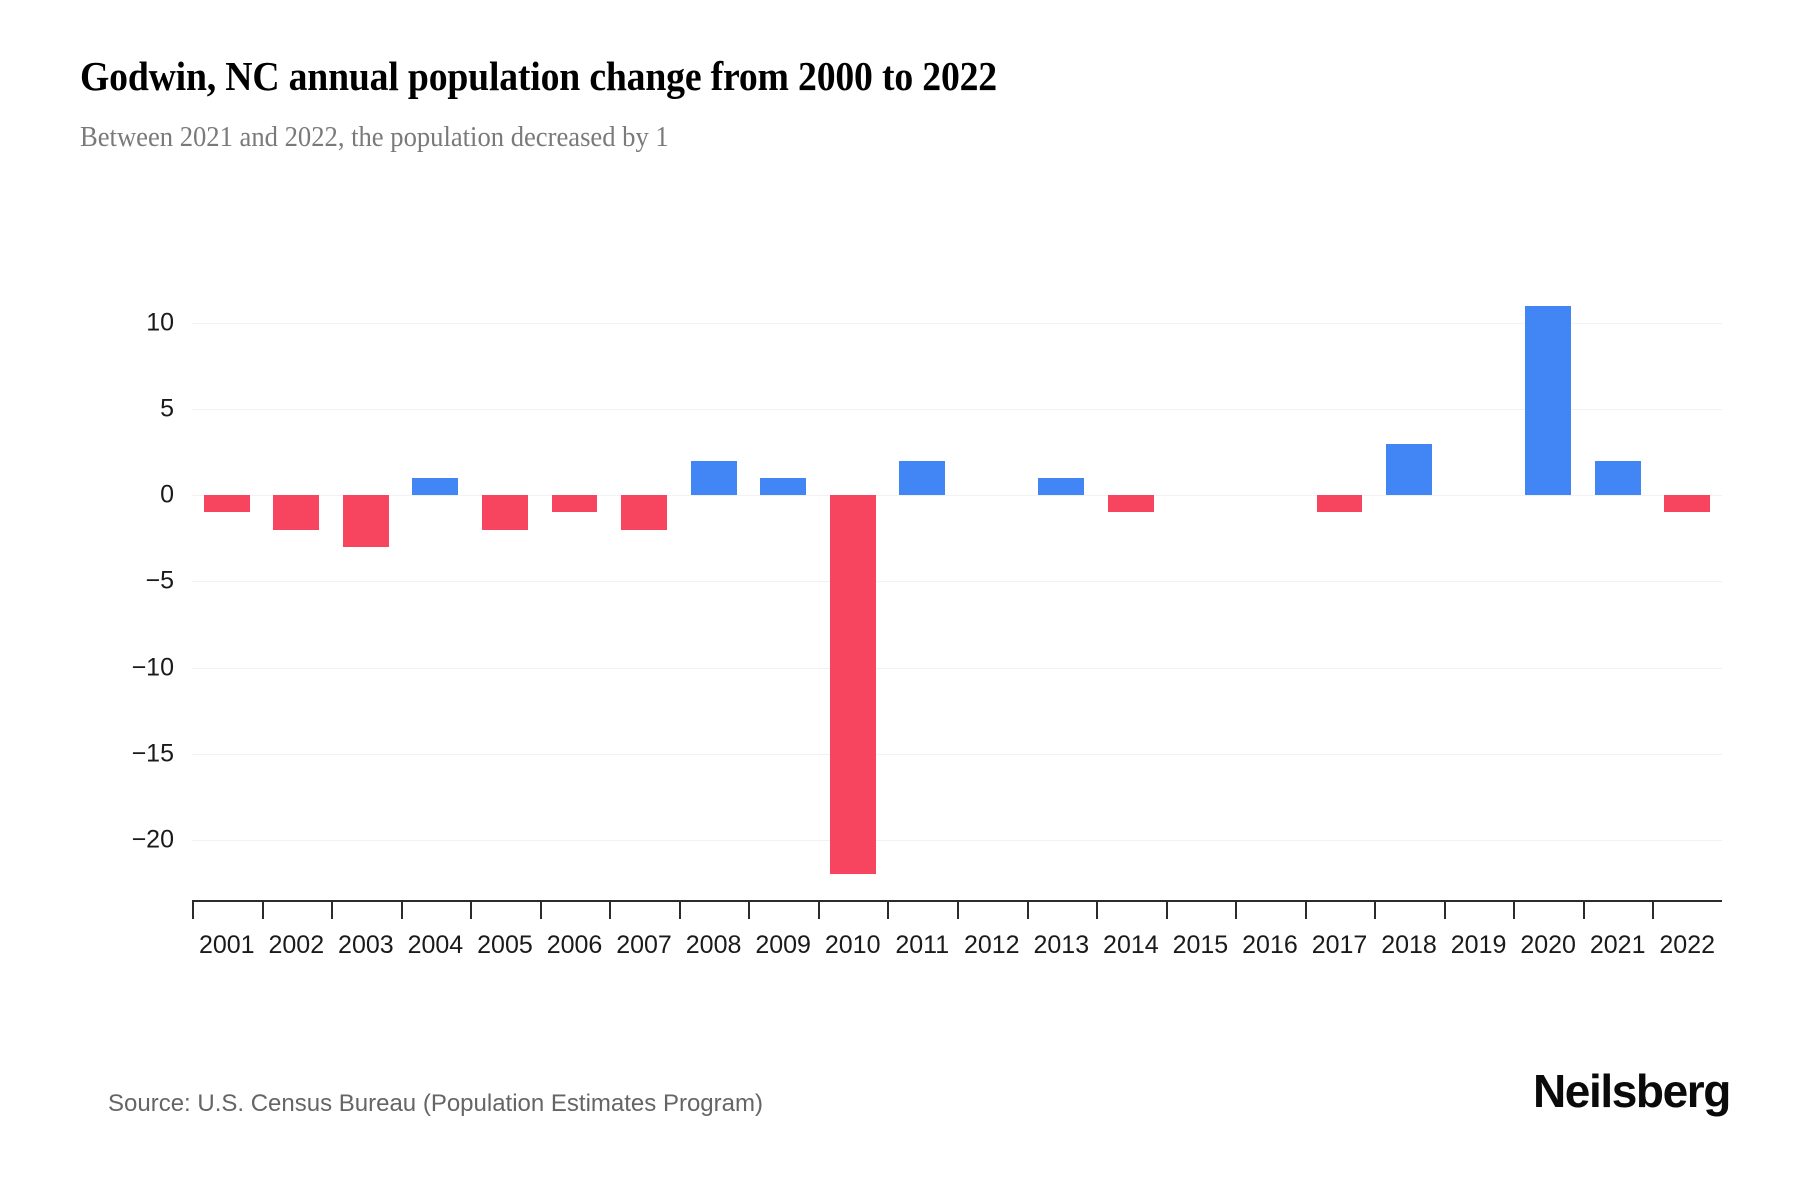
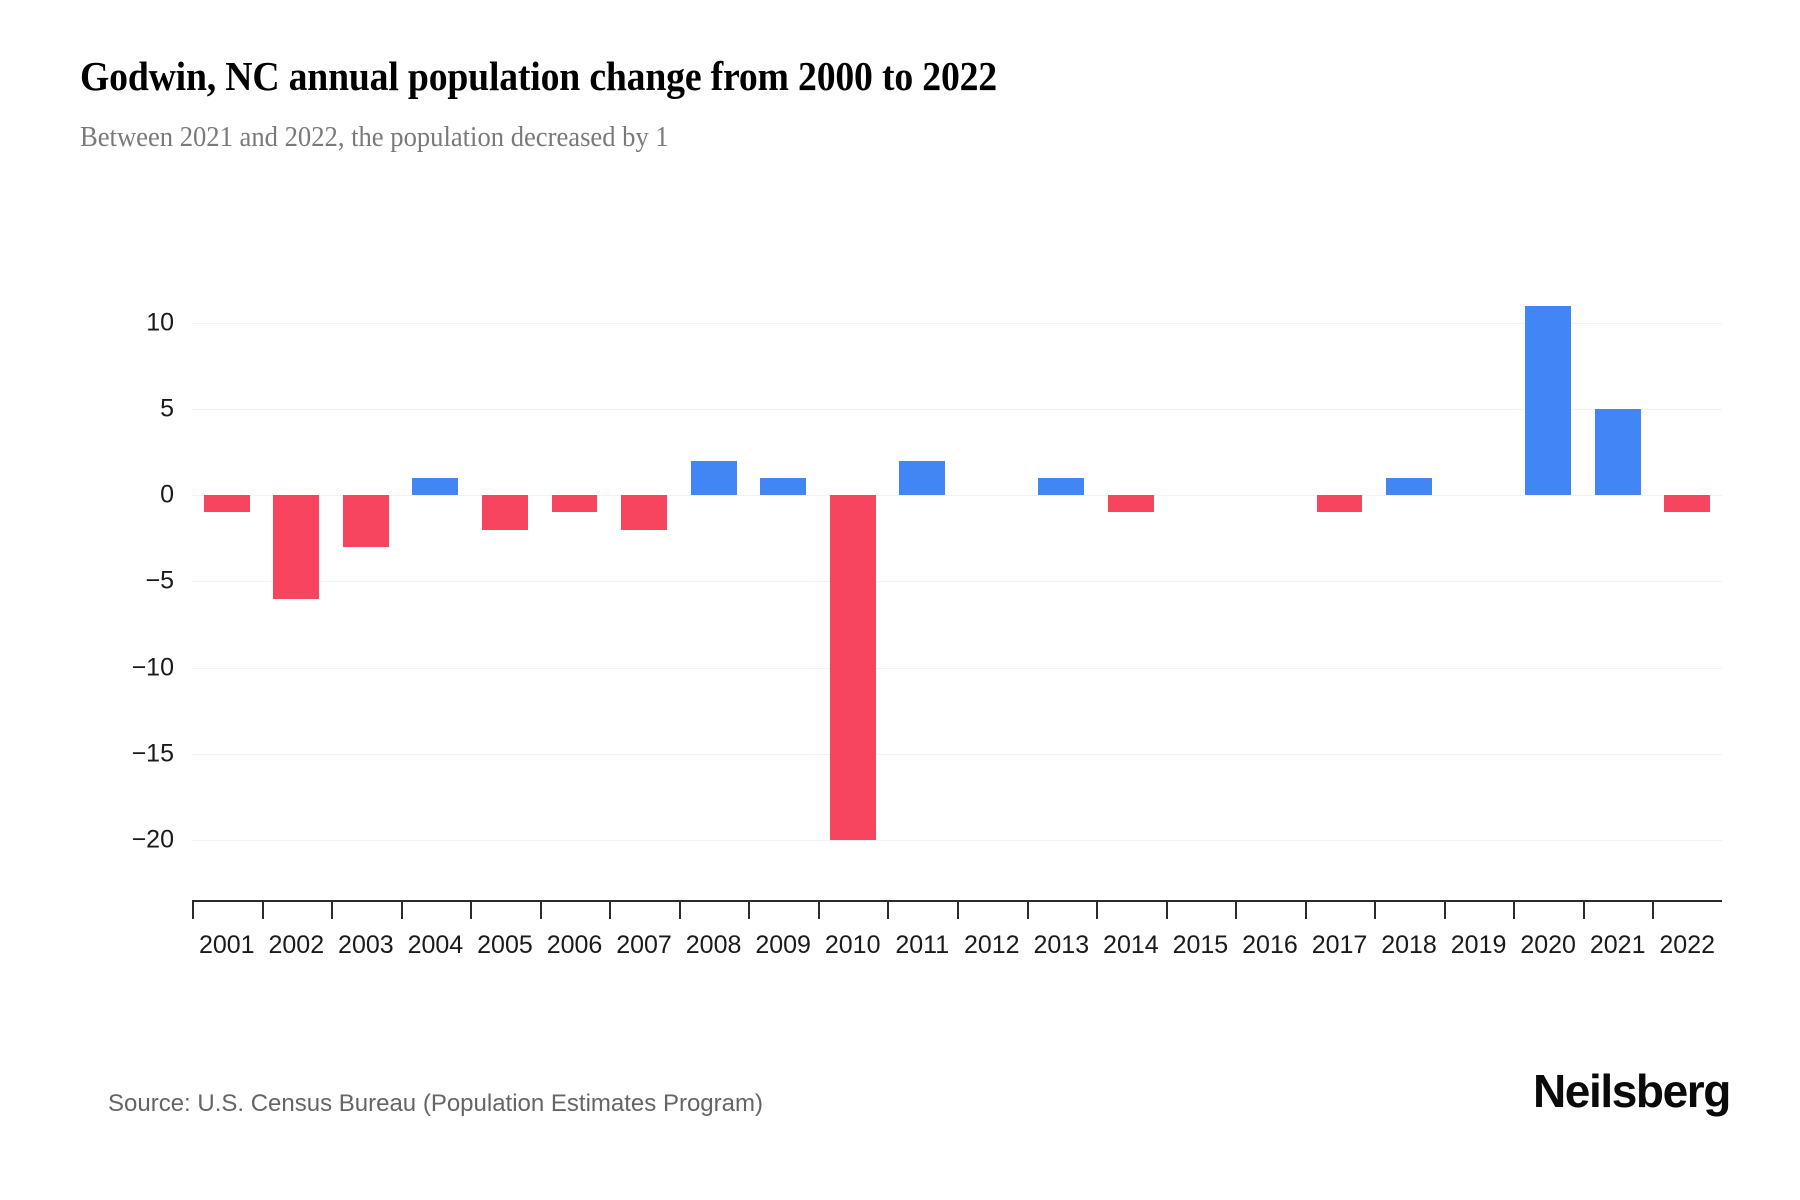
2002: -2 -> -6
2010: -22 -> -20
2018: 3 -> 1
2021: 2 -> 5
